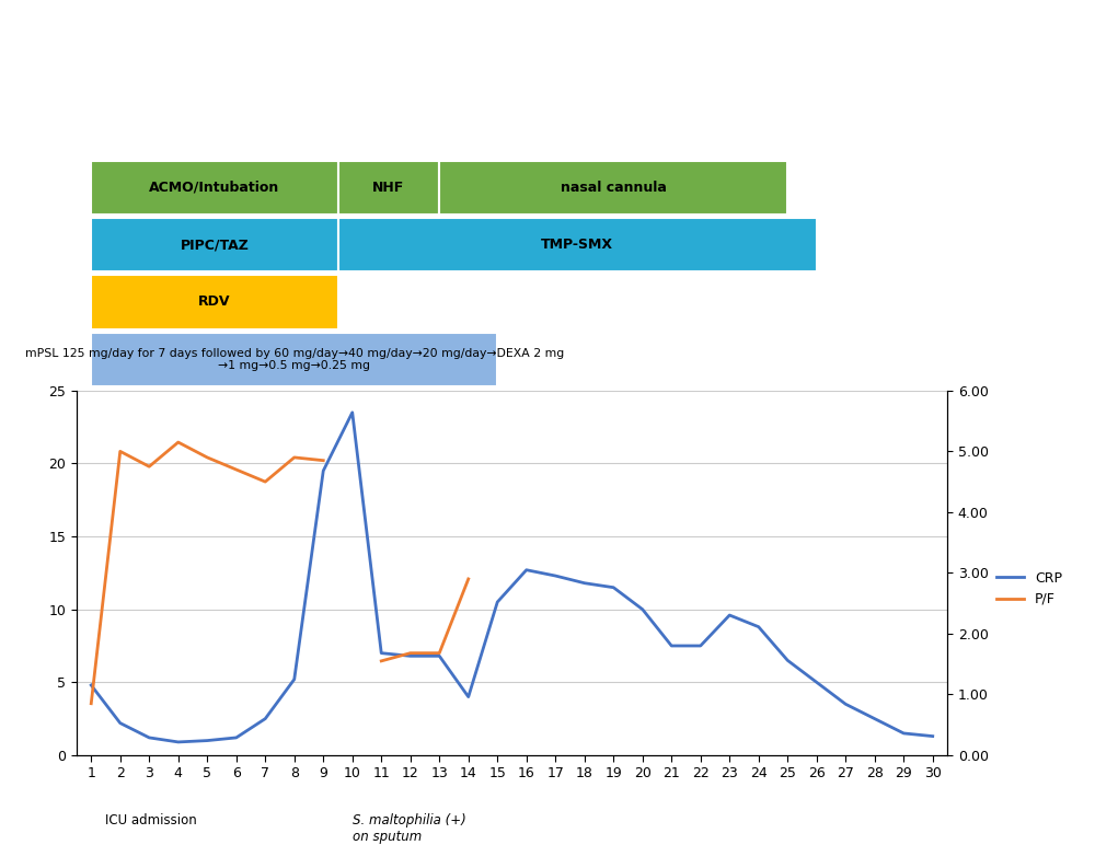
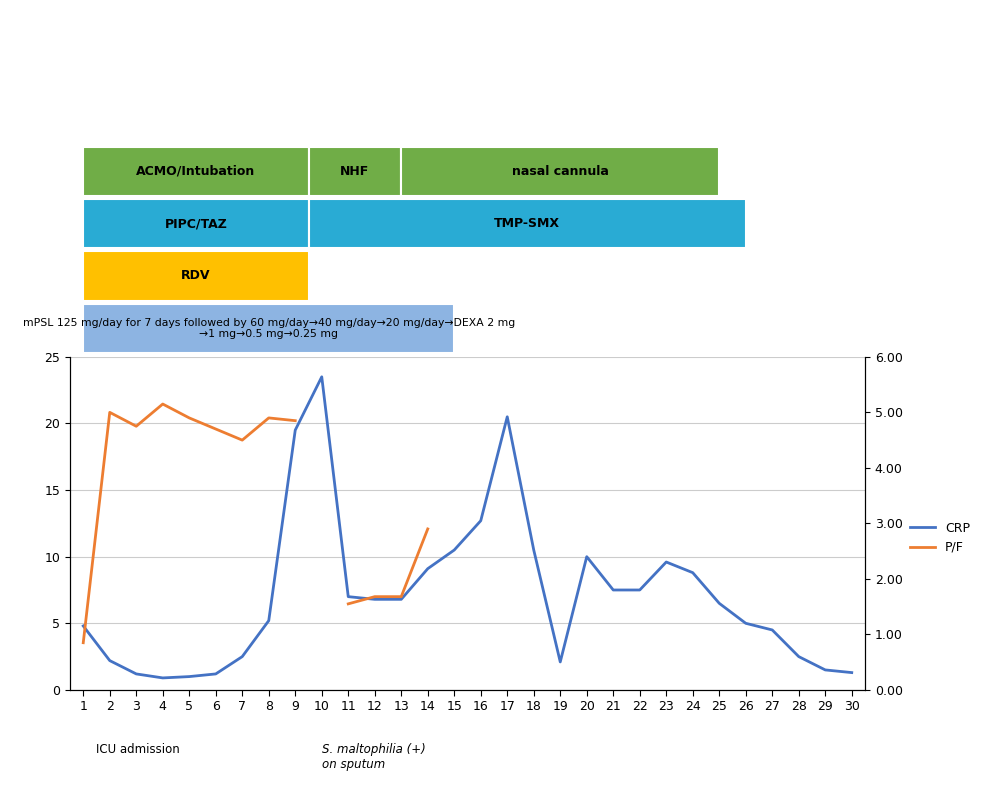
CRP/14: 4.0 -> 9.1
CRP/17: 12.3 -> 20.5
CRP/18: 11.8 -> 10.5
CRP/19: 11.5 -> 2.1
CRP/27: 3.5 -> 4.5
